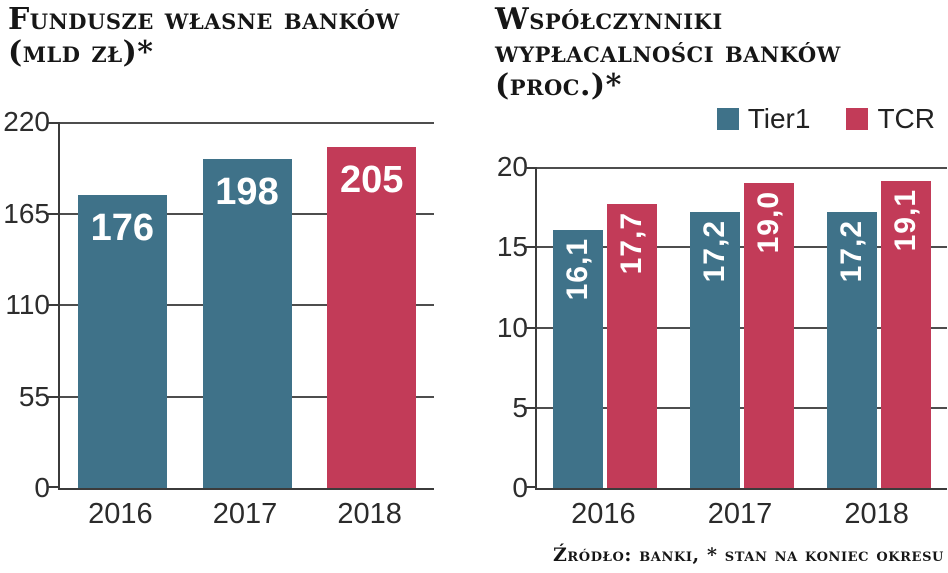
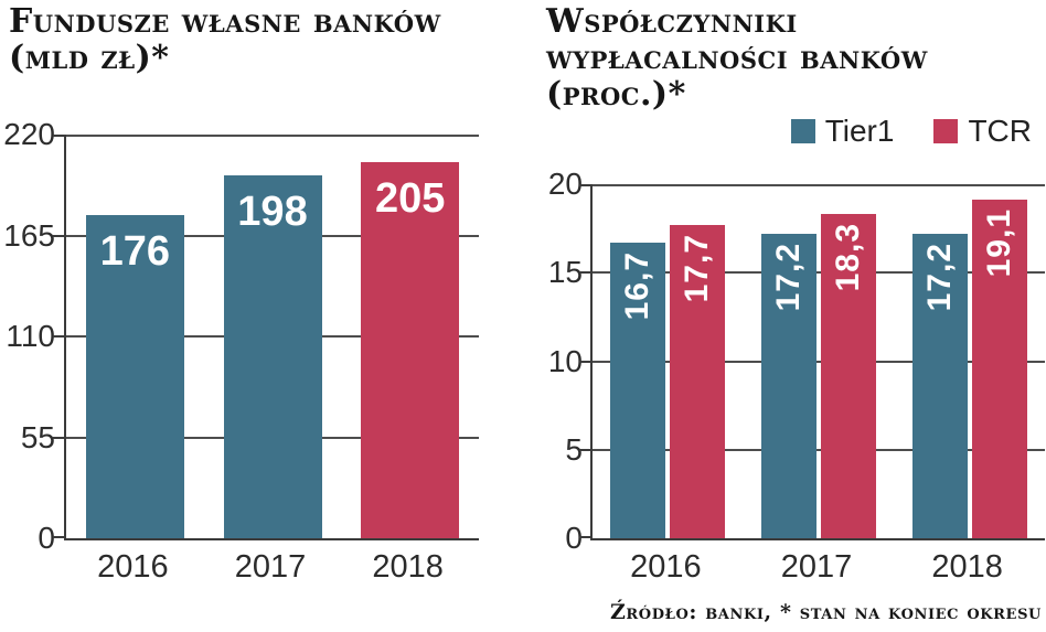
Współczynniki wypłacalności banków/Tier1/2016: 16,1 -> 16,7
Współczynniki wypłacalności banków/TCR/2017: 19,0 -> 18,3
